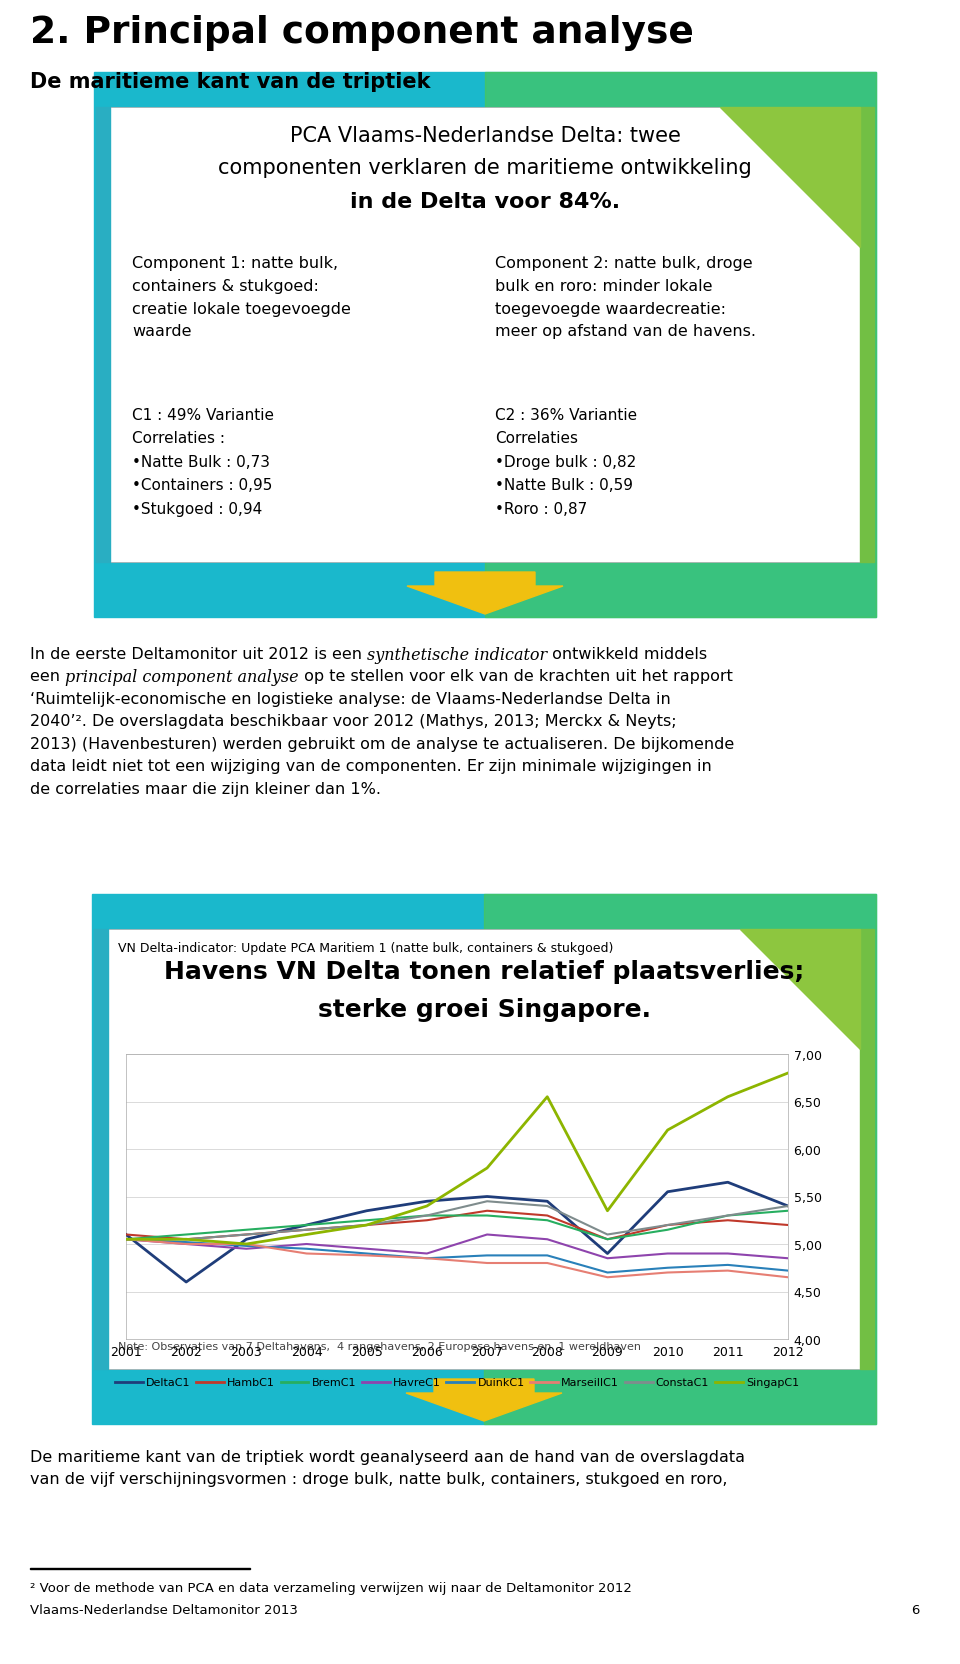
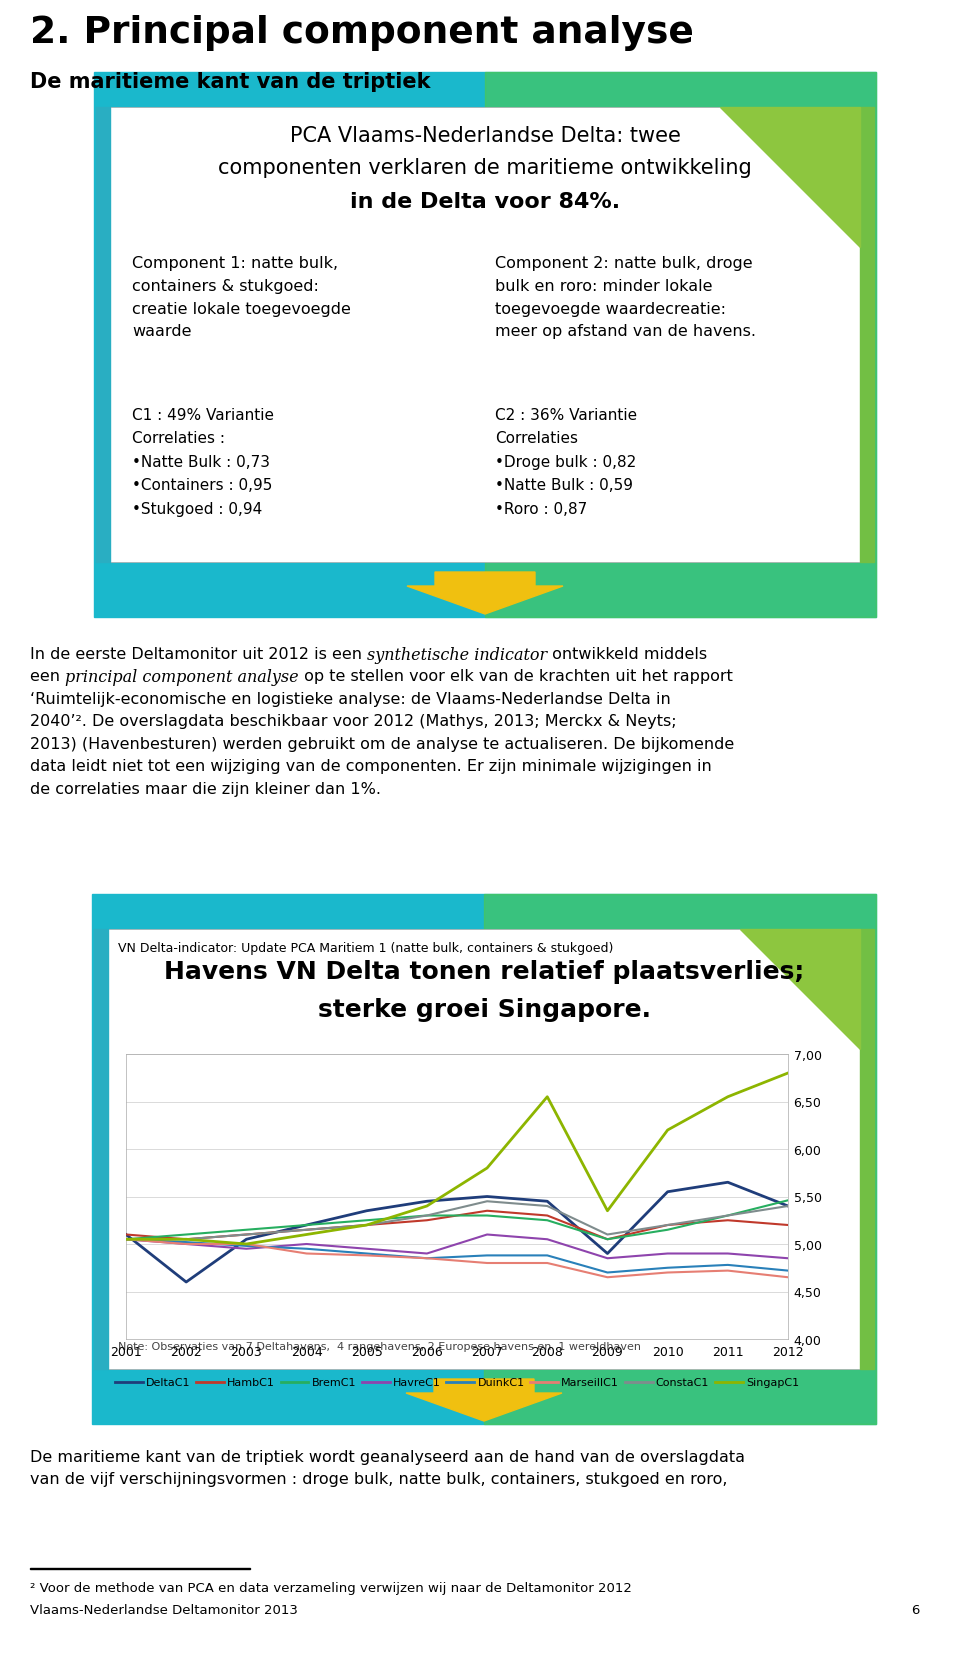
BremC1/2012: 5,35 -> 5,46
